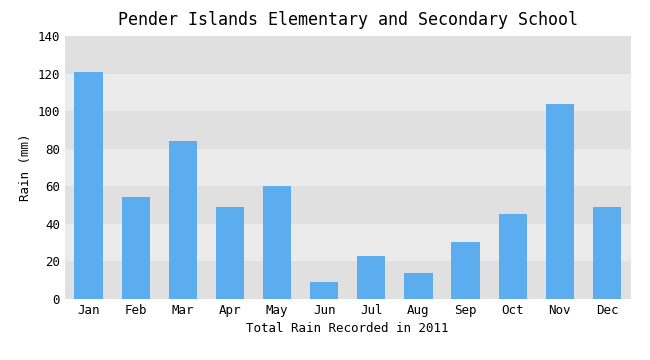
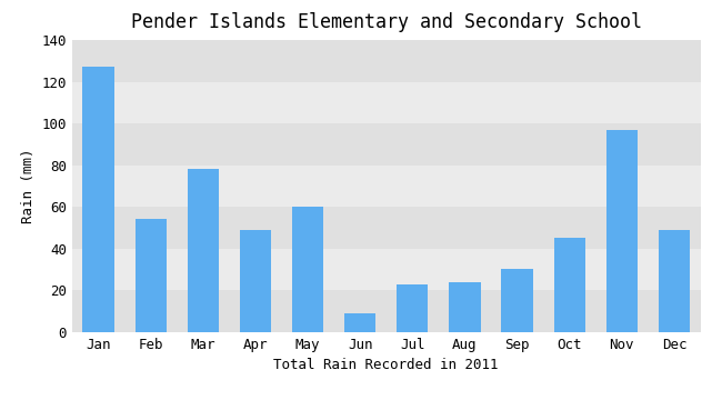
Jan: 121 -> 127
Mar: 84 -> 78
Aug: 14 -> 24
Nov: 104 -> 97
